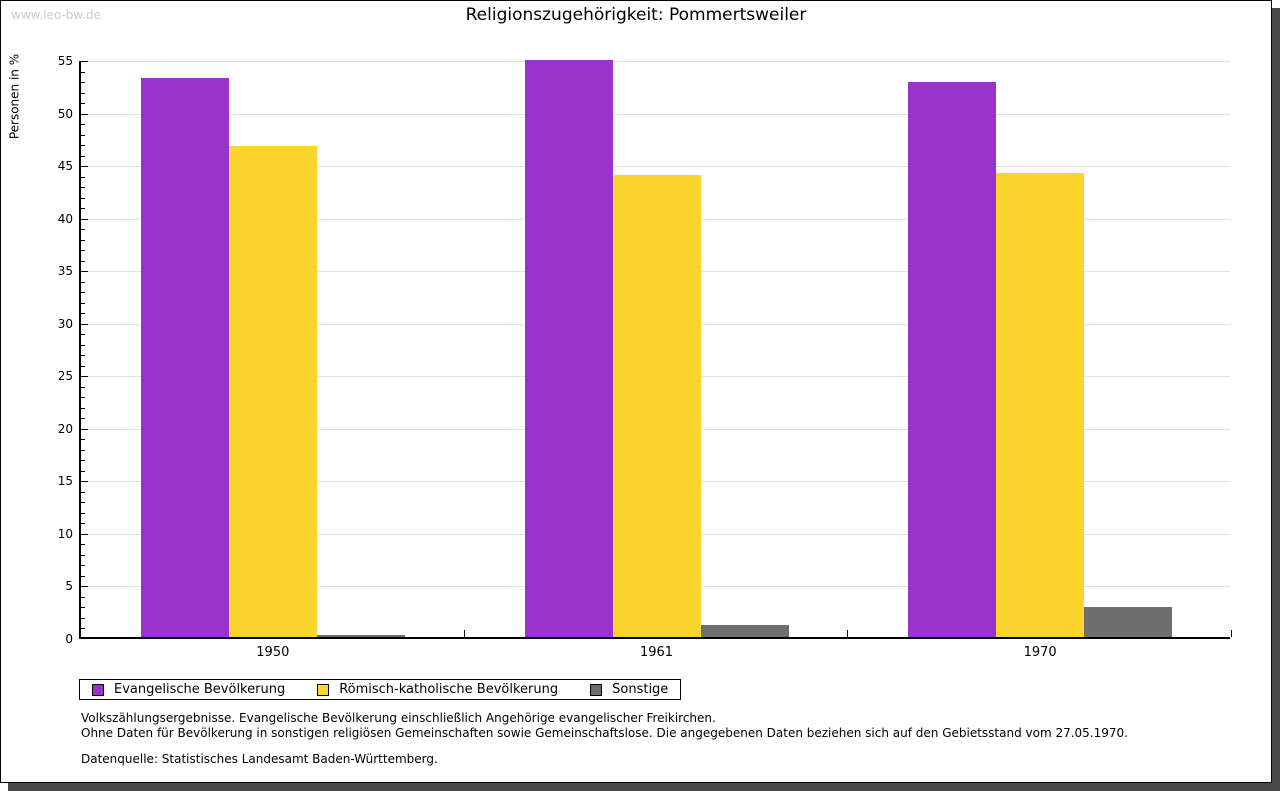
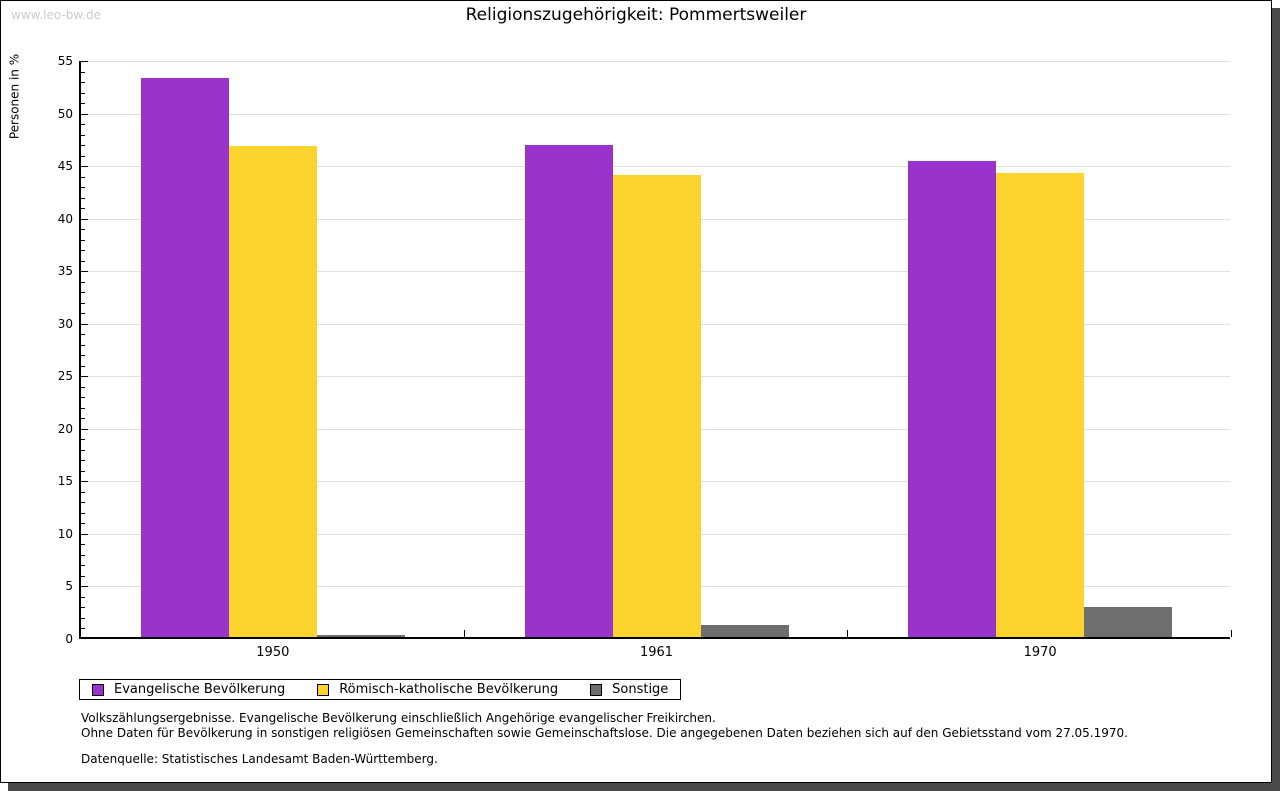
Evangelische Bevölkerung/1961: 54.9 -> 46.8
Evangelische Bevölkerung/1970: 52.8 -> 45.3
